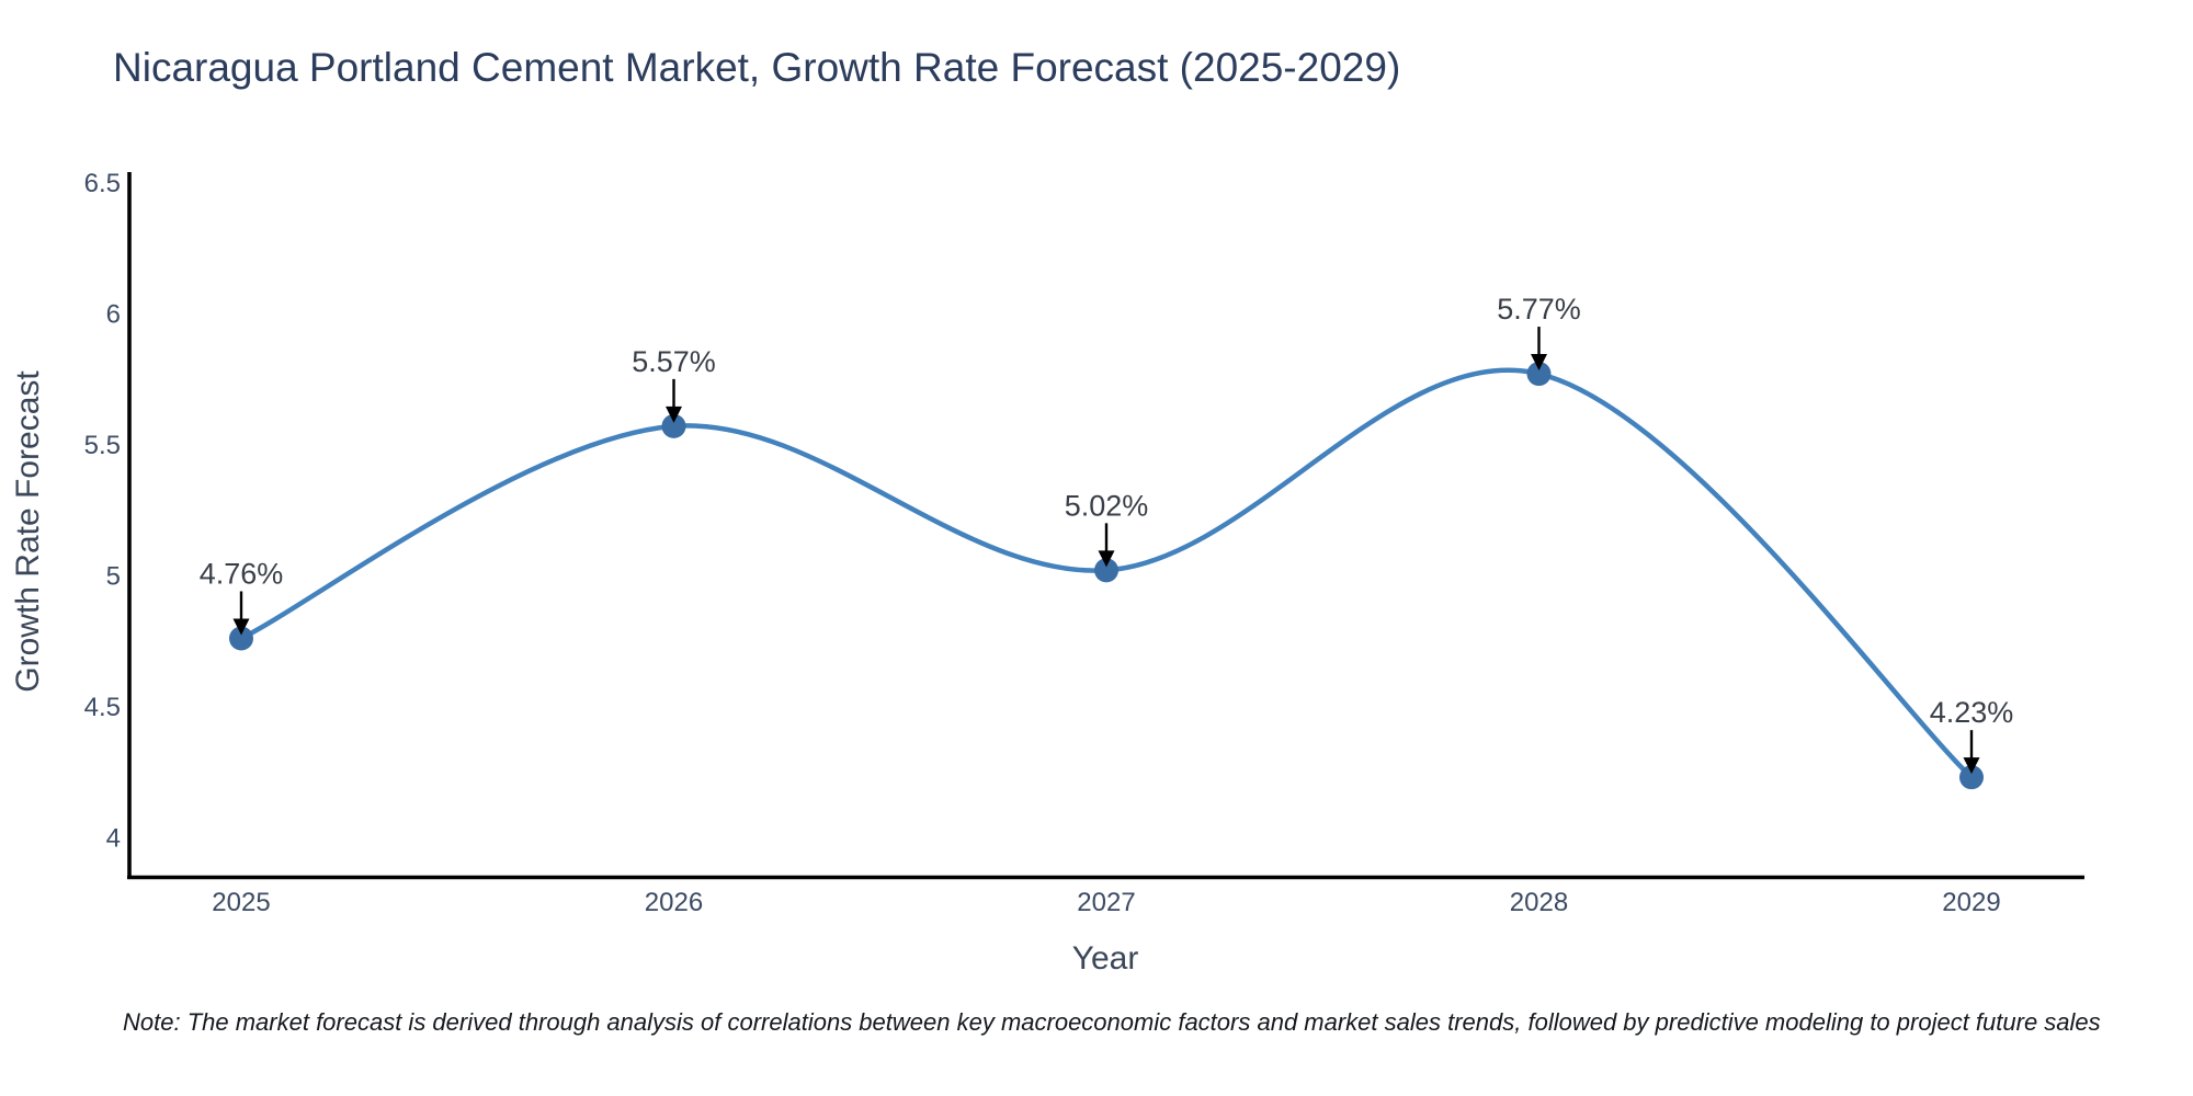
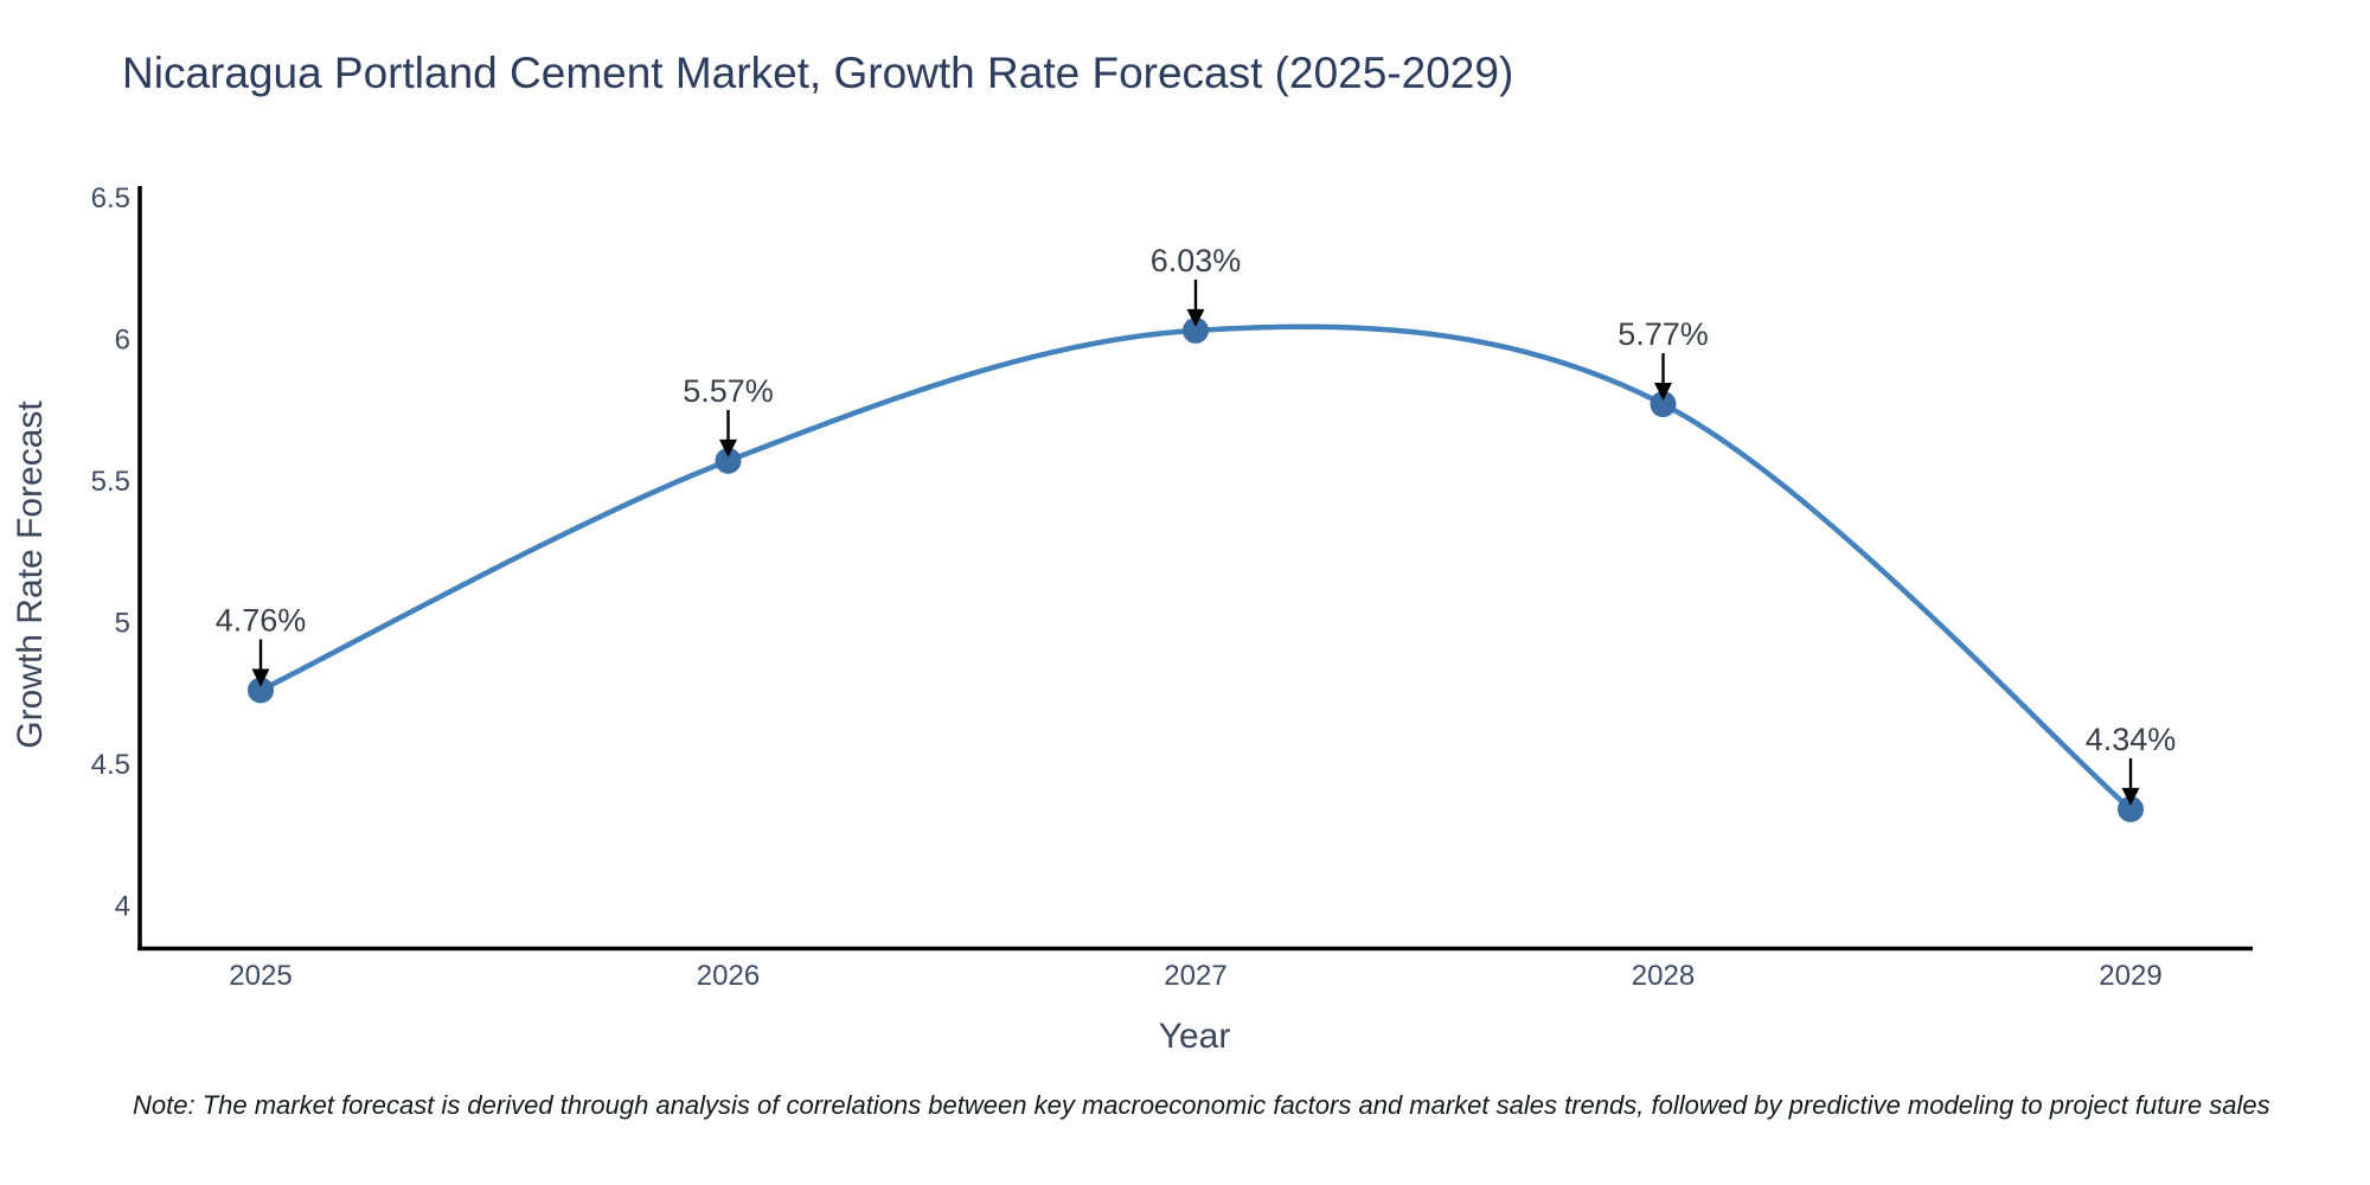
2027: 5.02% -> 6.03%
2029: 4.23% -> 4.34%
